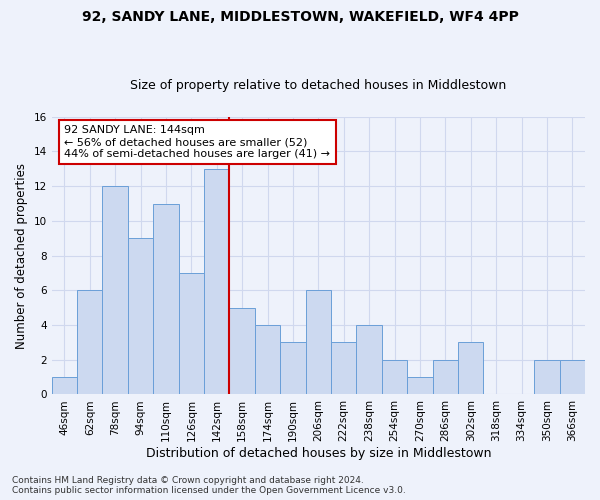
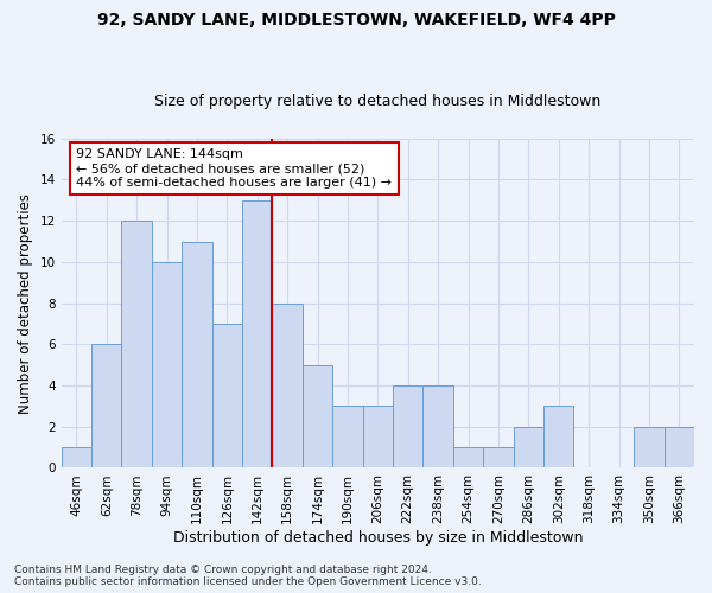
94sqm: 9 -> 10
158sqm: 5 -> 8
174sqm: 4 -> 5
206sqm: 6 -> 3
222sqm: 3 -> 4
254sqm: 2 -> 1
